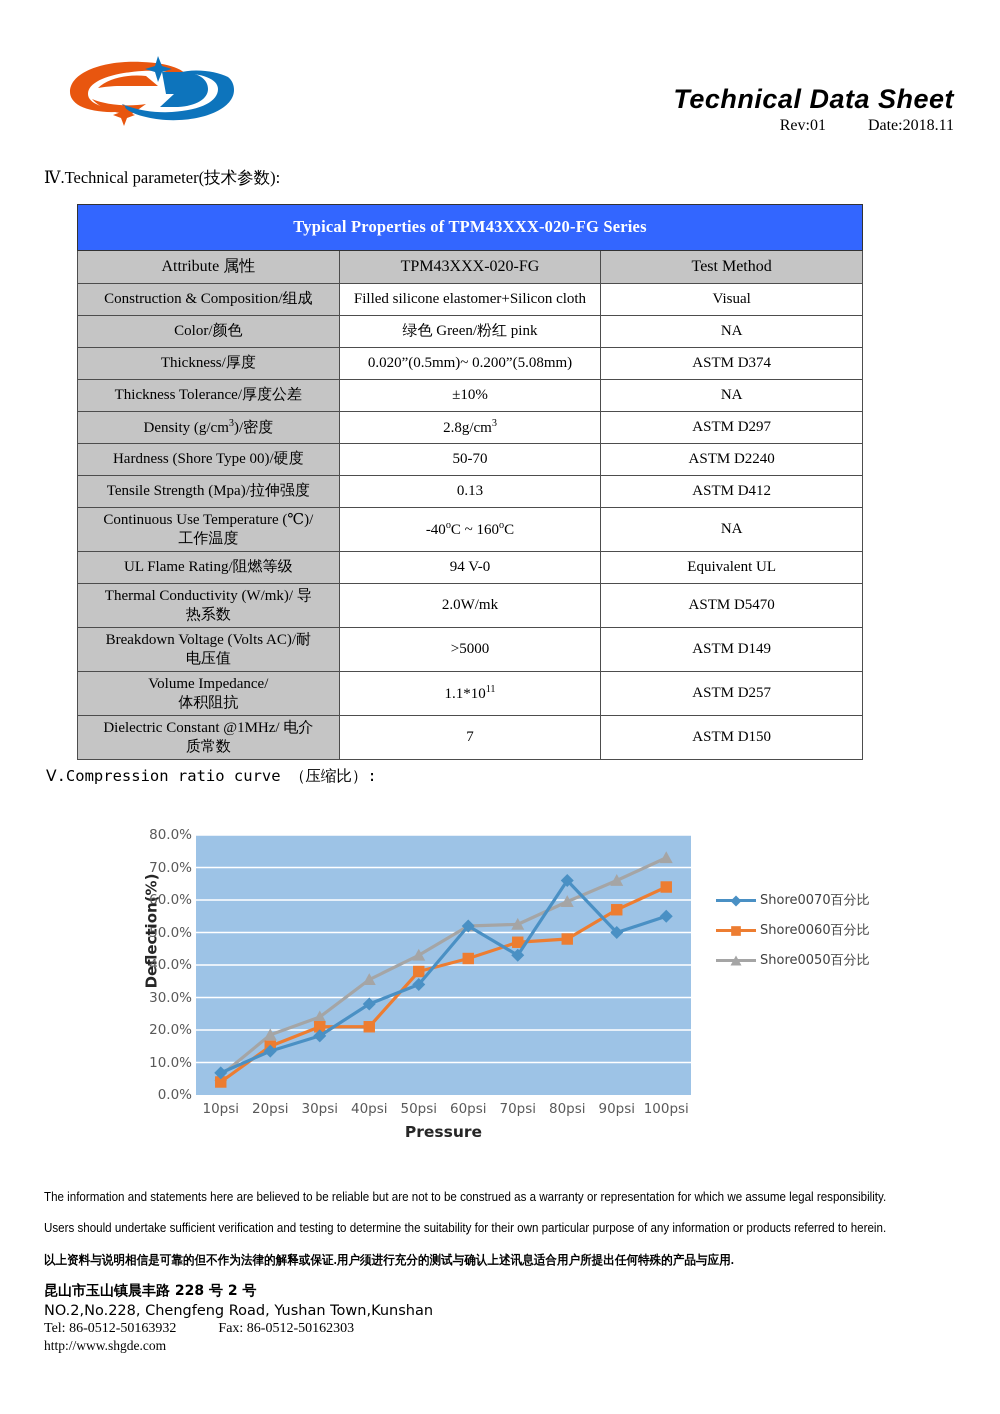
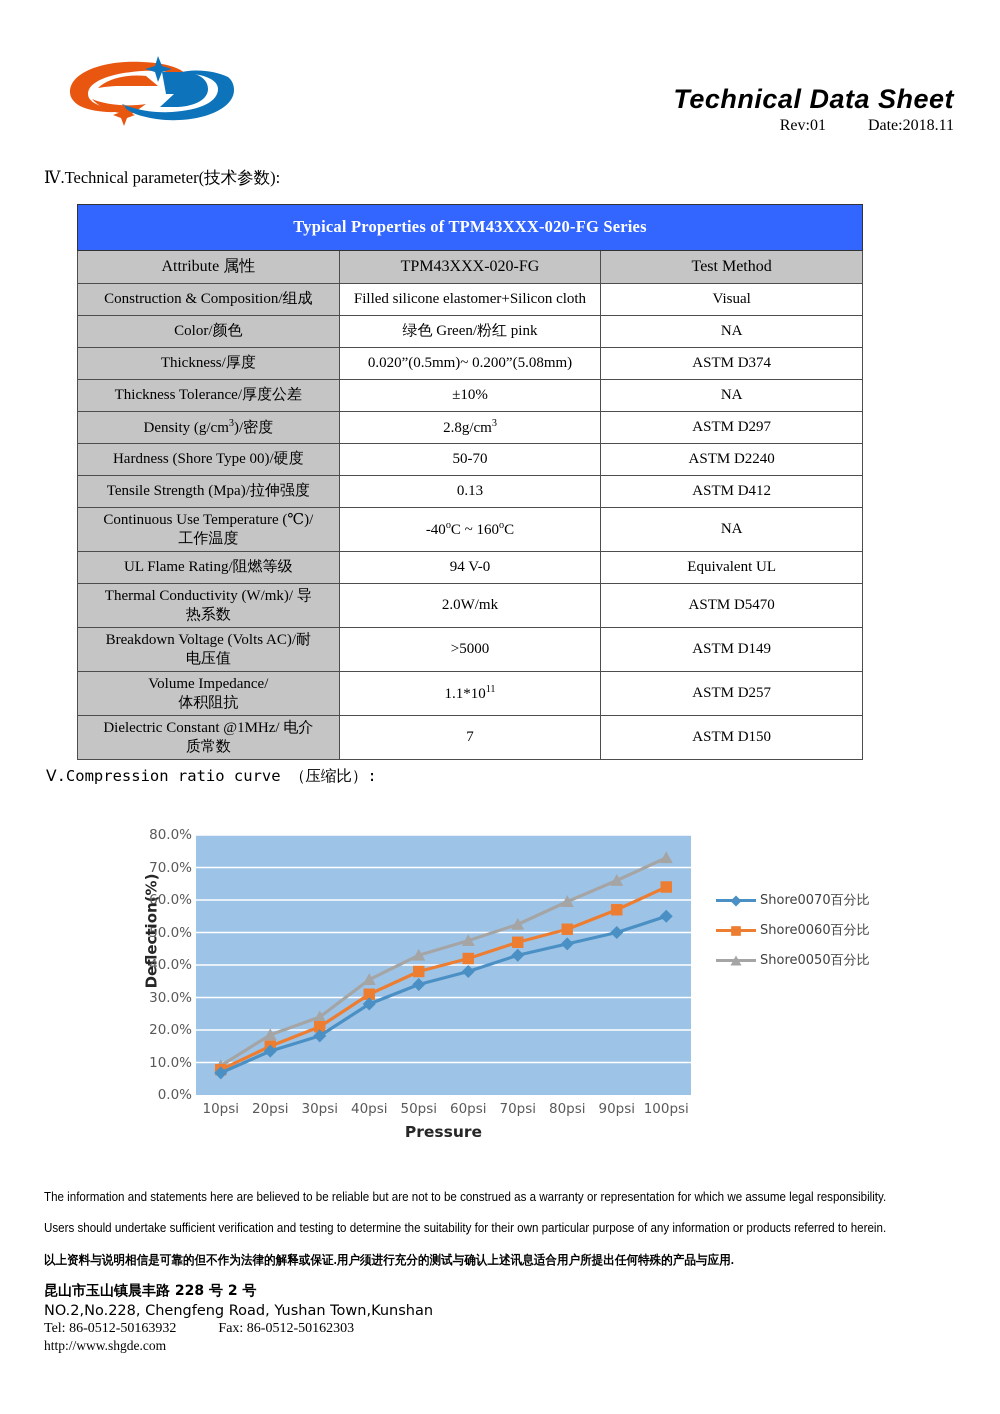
Shore0060百分比/10psi: 4% -> 8%
Shore0050百分比/10psi: 6% -> 9%
Shore0060百分比/40psi: 21% -> 31%
Shore0070百分比/60psi: 52% -> 38%
Shore0050百分比/60psi: 52% -> 48%
Shore0070百分比/80psi: 66% -> 46%
Shore0060百分比/80psi: 48% -> 51%
